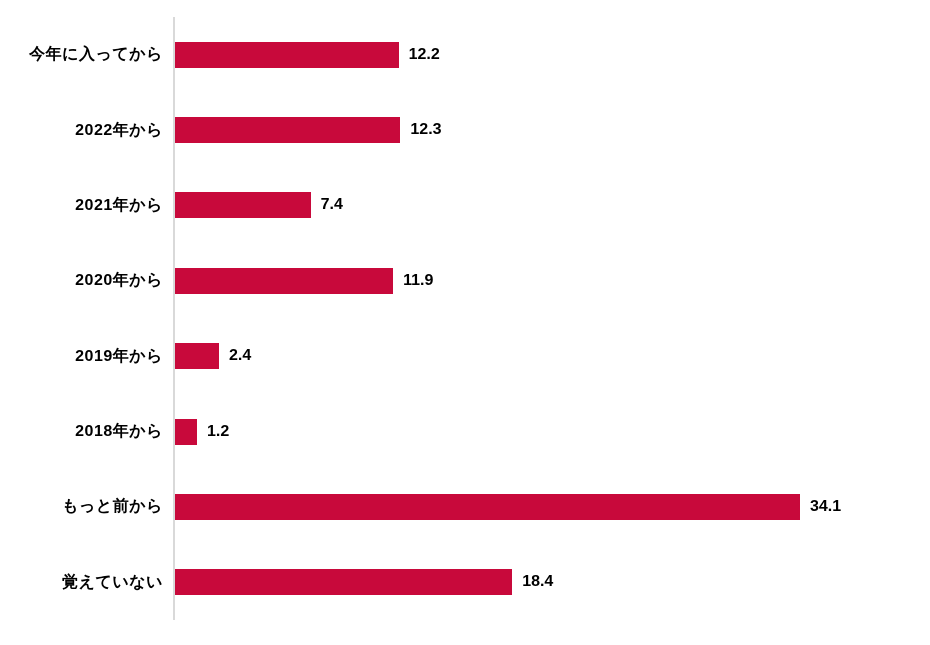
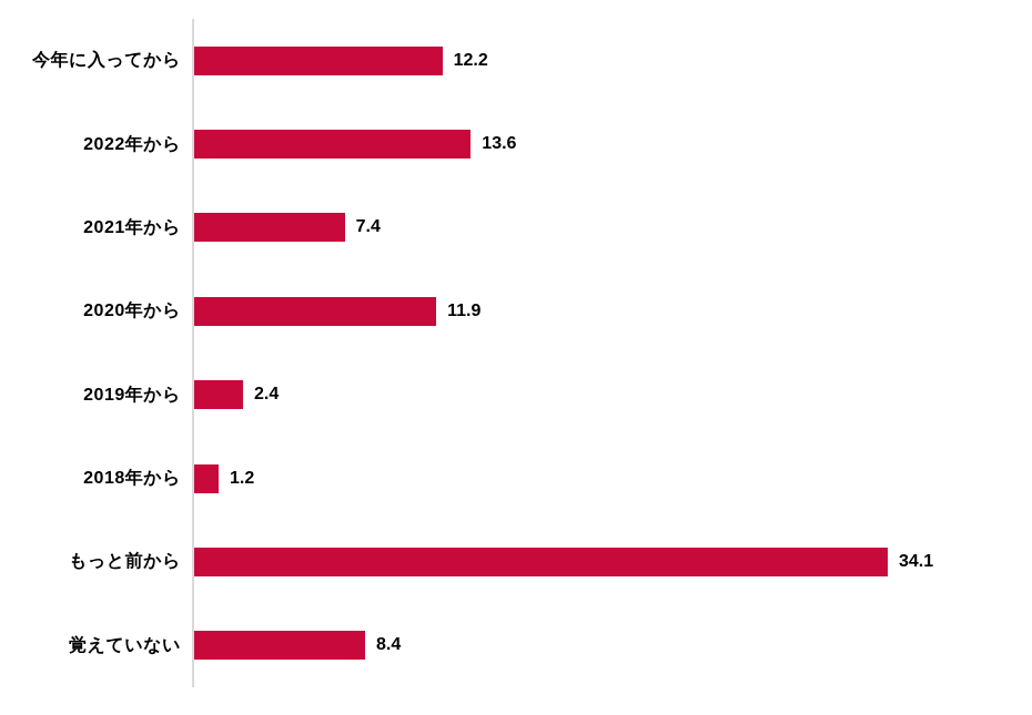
2022年から: 12.3 -> 13.6
覚えていない: 18.4 -> 8.4
